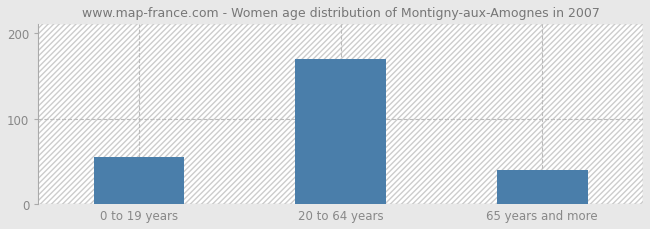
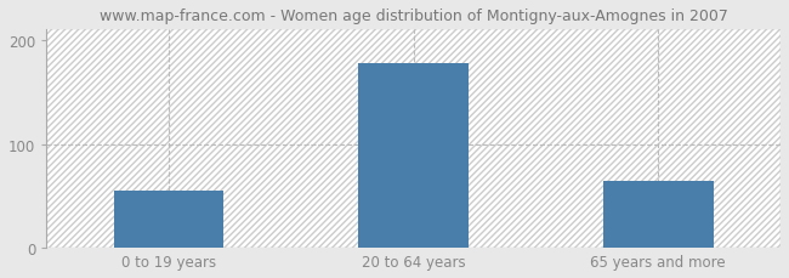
20 to 64 years: 170 -> 178
65 years and more: 40 -> 64
